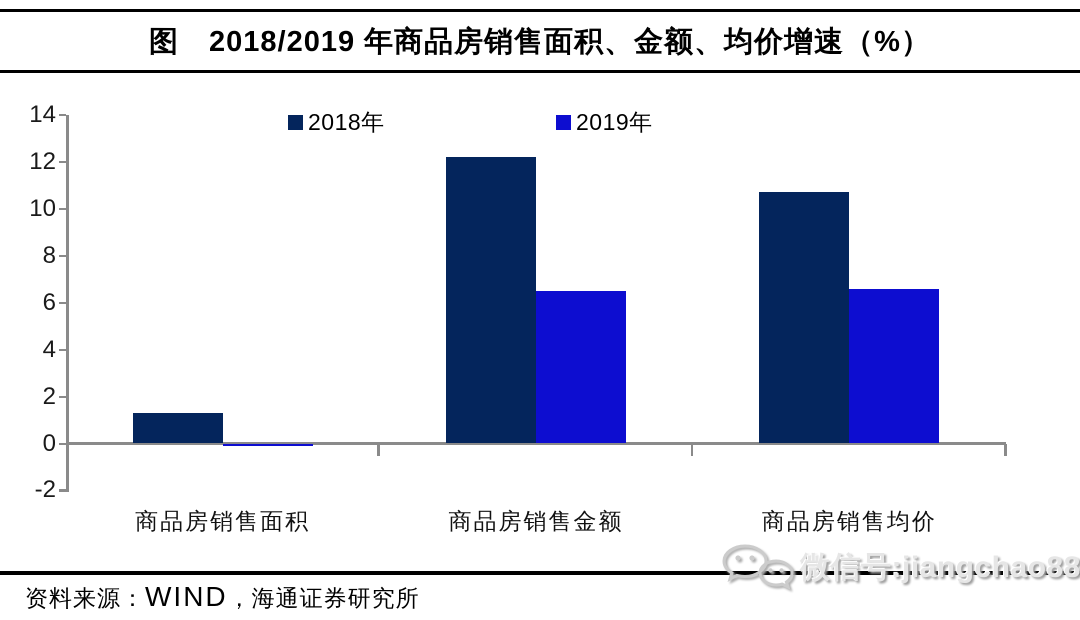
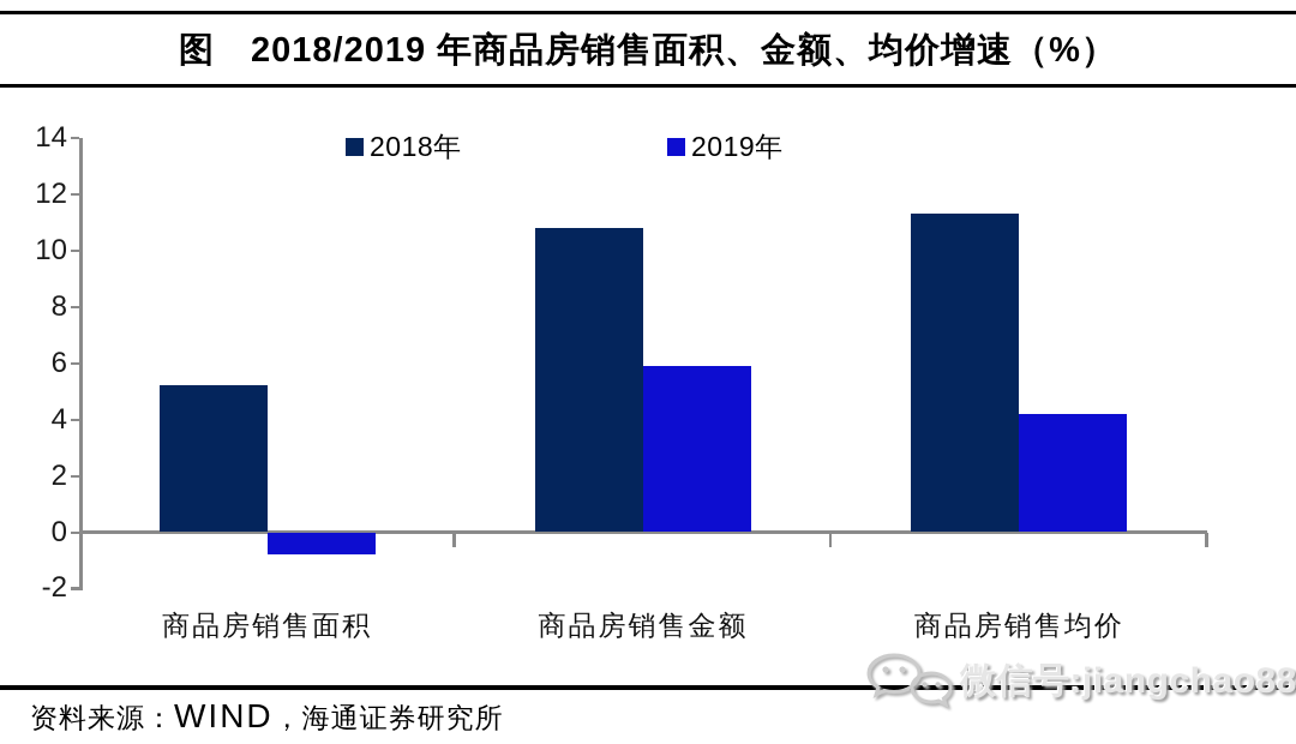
2018年/商品房销售面积: 1.3 -> 5.2
2019年/商品房销售面积: -0.1 -> -0.8
2018年/商品房销售金额: 12.2 -> 10.8
2019年/商品房销售金额: 6.5 -> 5.9
2018年/商品房销售均价: 10.7 -> 11.3
2019年/商品房销售均价: 6.6 -> 4.2
